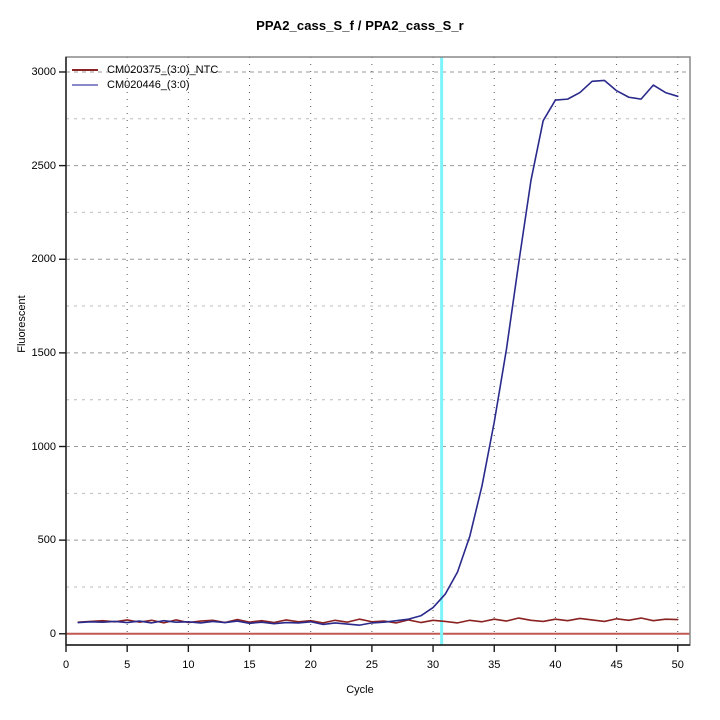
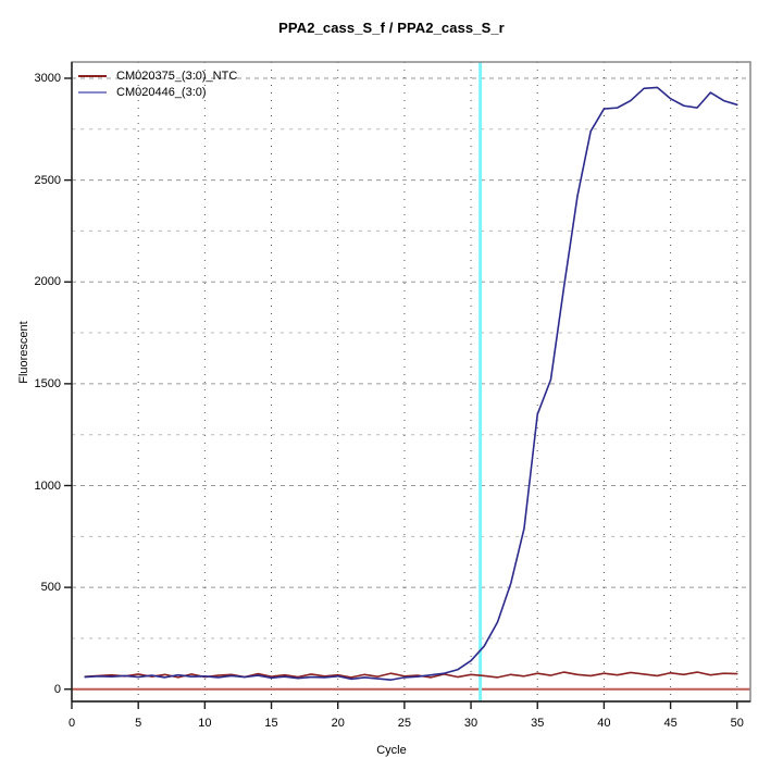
CM020446_(3:0)/35: 1130 -> 1350
